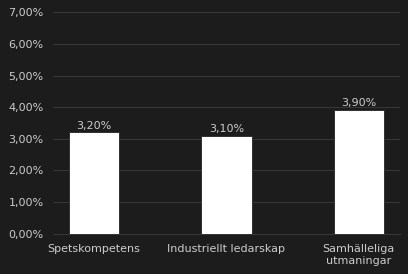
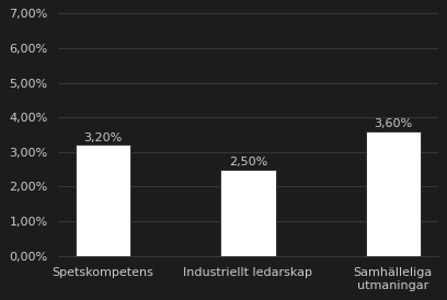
Industriellt ledarskap: 3,10% -> 2,50%
Samhälleliga utmaningar: 3,90% -> 3,60%
